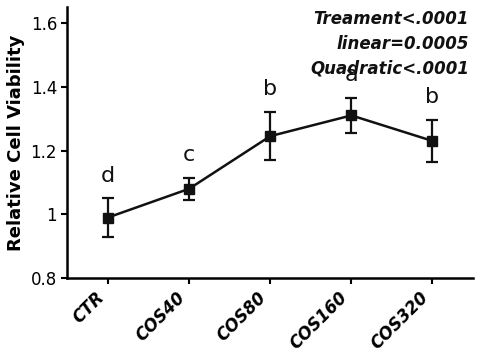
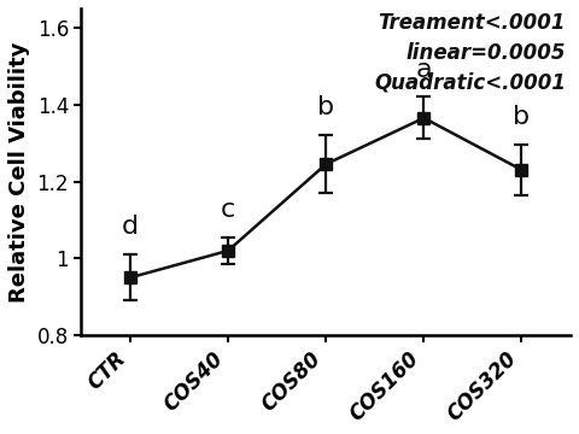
CTR: 0.990 -> 0.950
COS40: 1.080 -> 1.020
COS160: 1.310 -> 1.365
